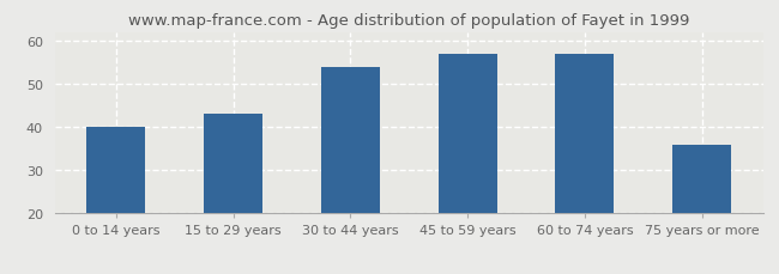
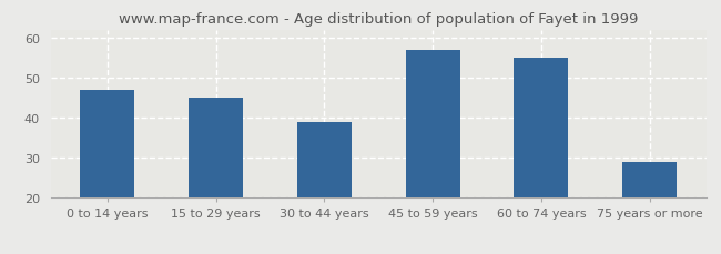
0 to 14 years: 40 -> 47
15 to 29 years: 43 -> 45
30 to 44 years: 54 -> 39
60 to 74 years: 57 -> 55
75 years or more: 36 -> 29
